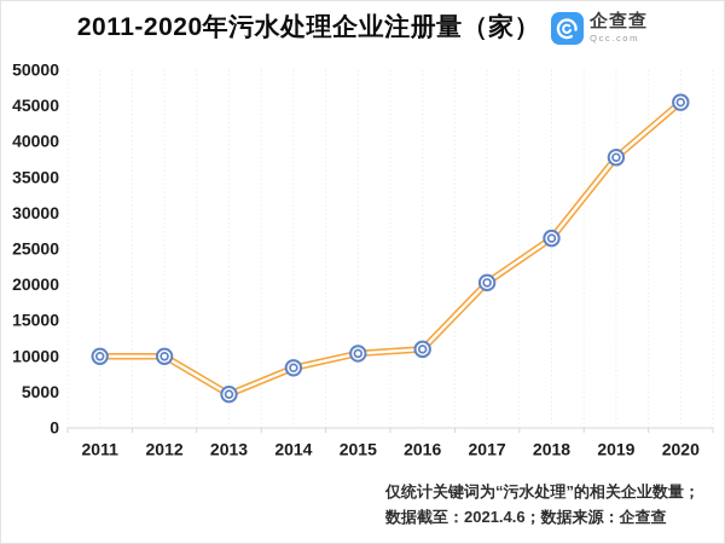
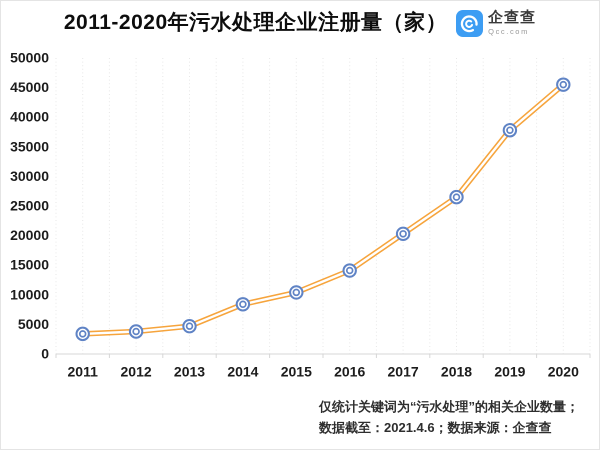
2011: 10000 -> 3000
2012: 10000 -> 4000
2016: 11000 -> 14000
